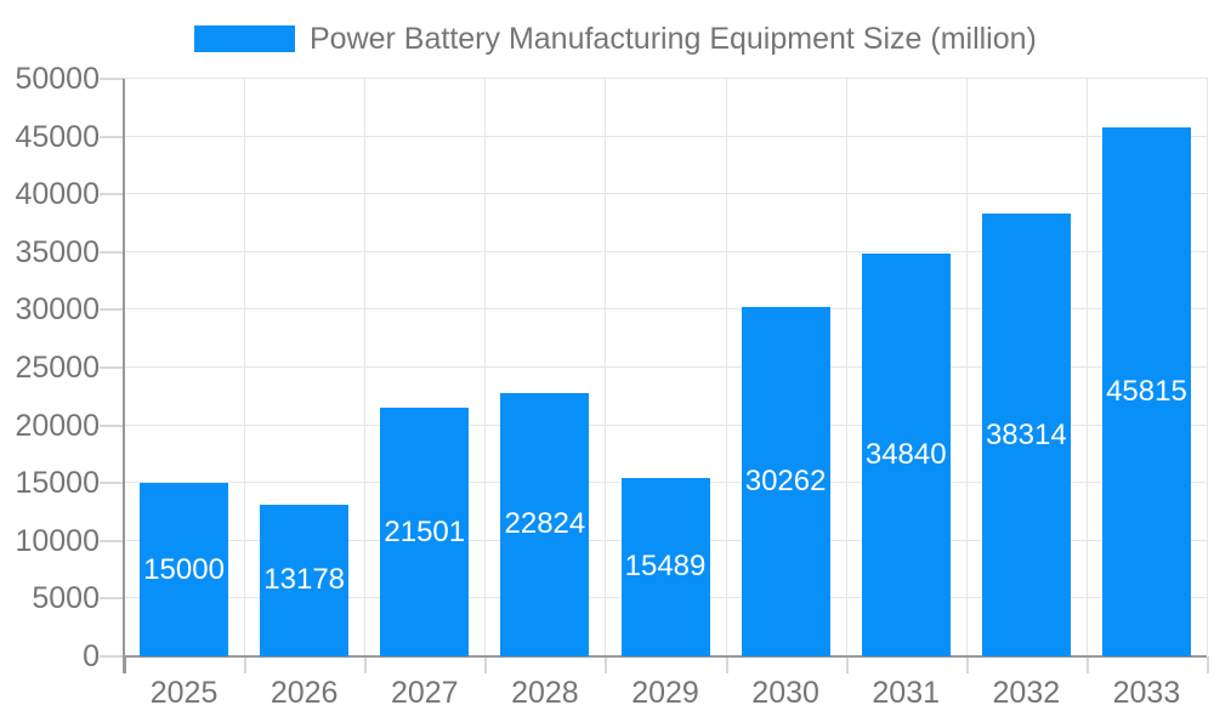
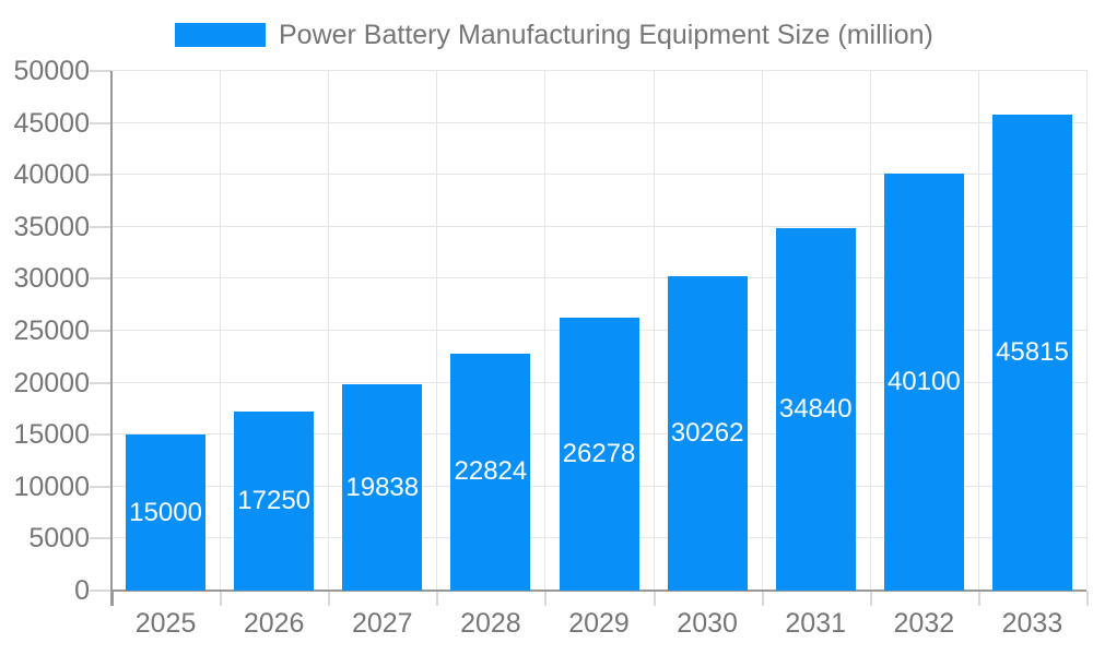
2026: 13178 -> 17250
2027: 21501 -> 19838
2029: 15489 -> 26278
2032: 38314 -> 40100
